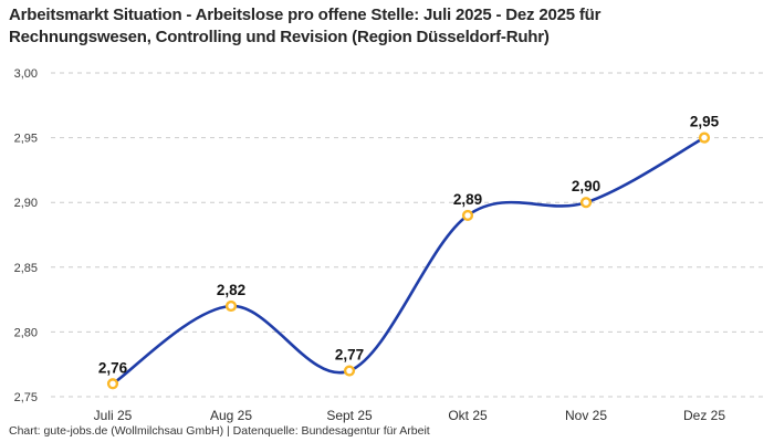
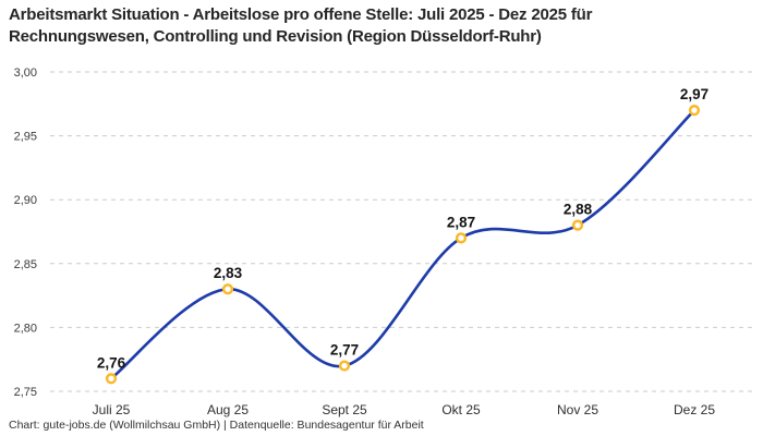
Aug 25: 2,82 -> 2,83
Okt 25: 2,89 -> 2,87
Nov 25: 2,90 -> 2,88
Dez 25: 2,95 -> 2,97
